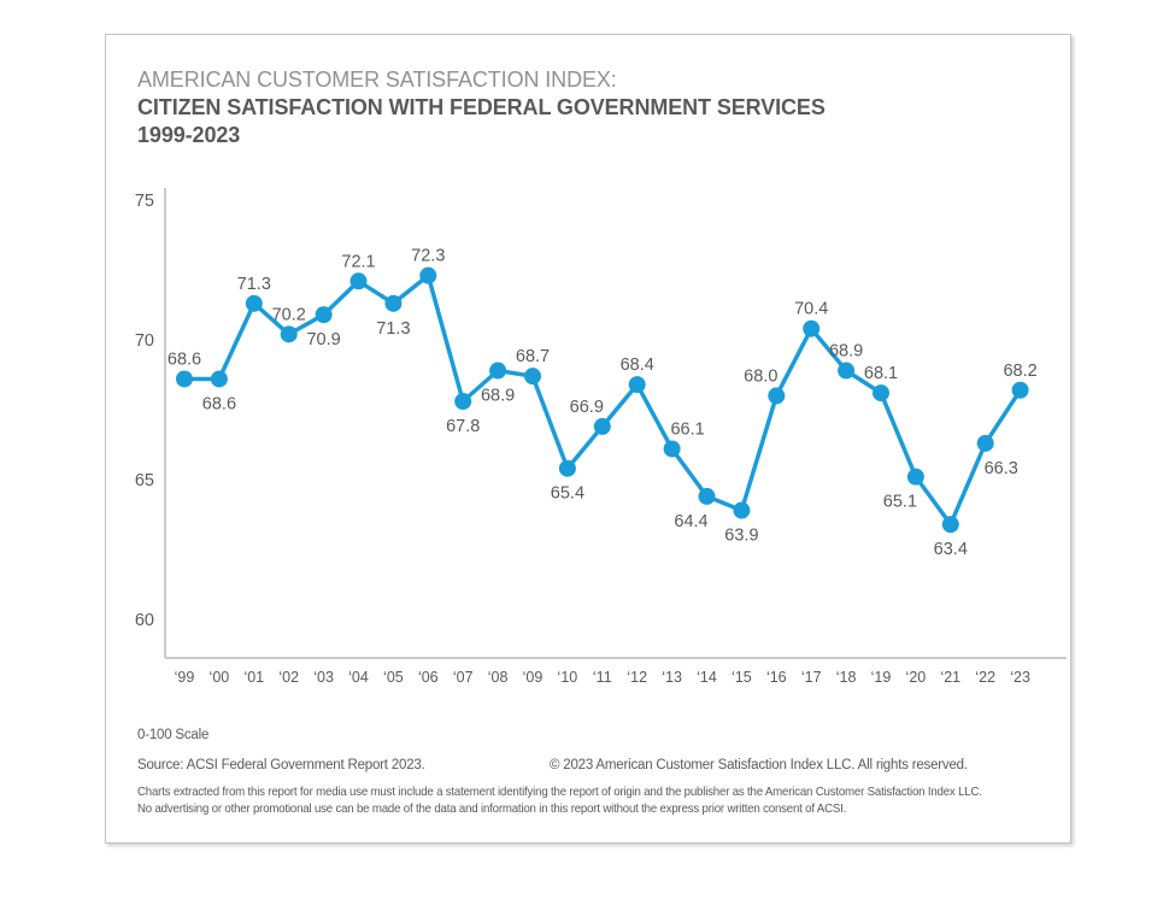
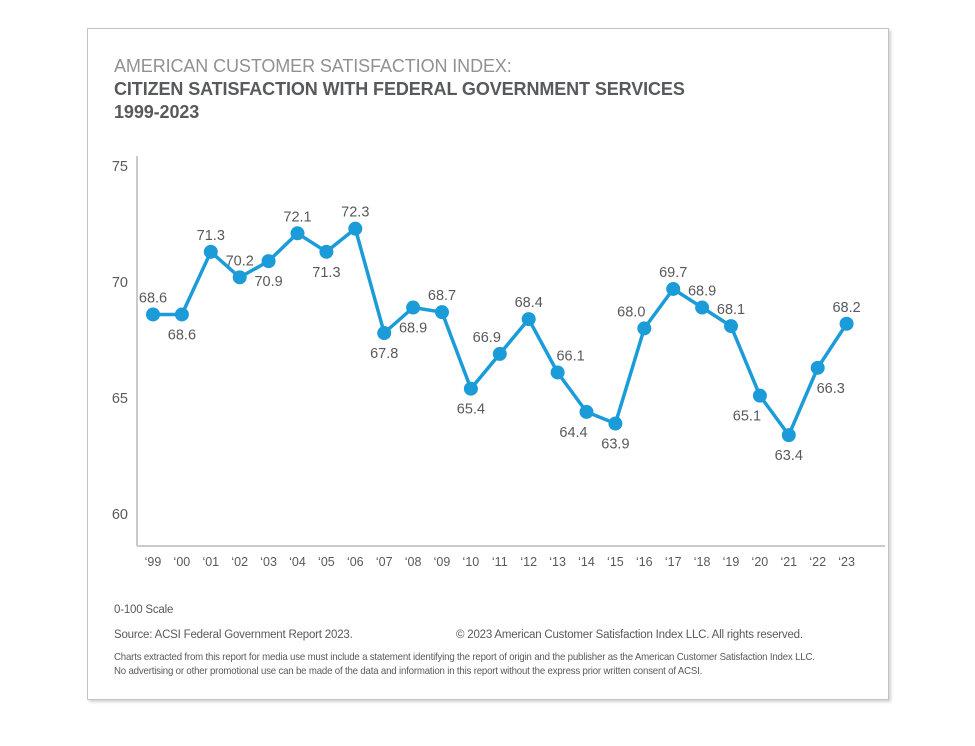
‘17: 70.4 -> 69.7
